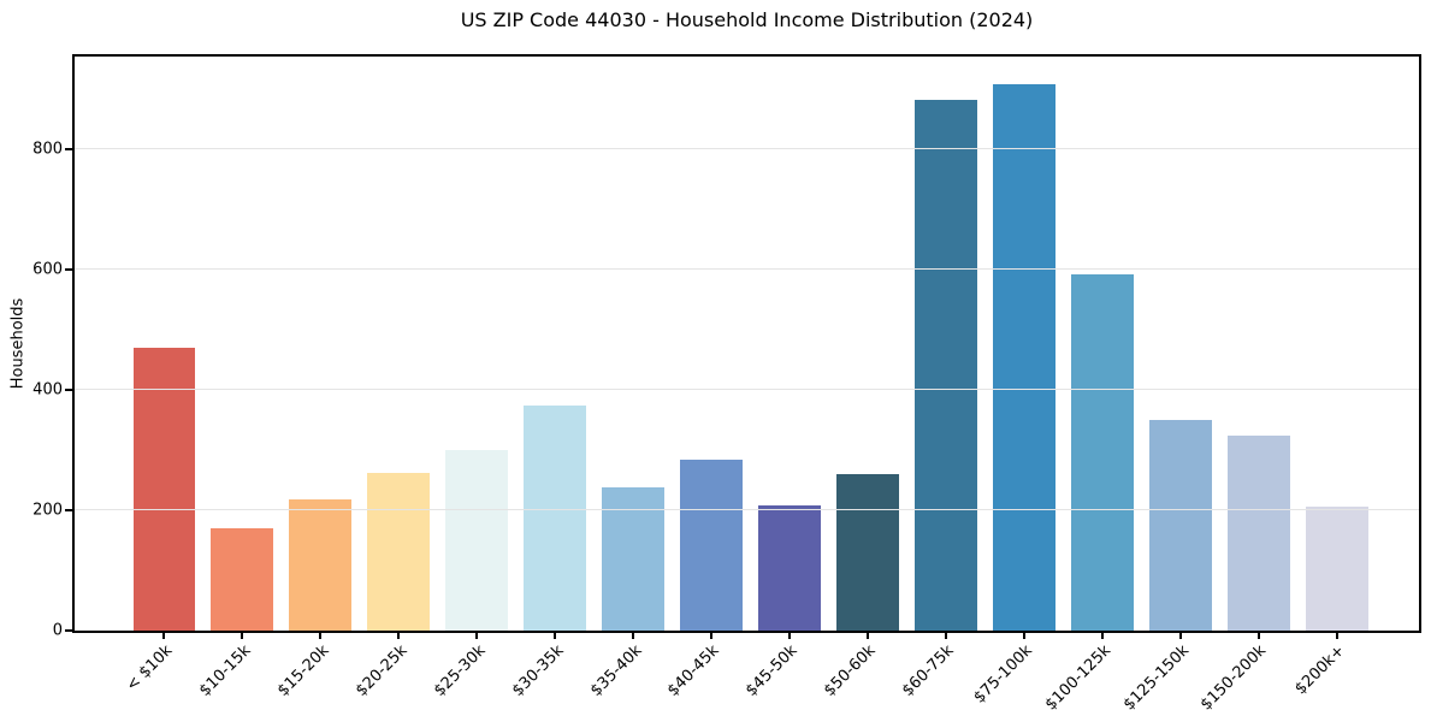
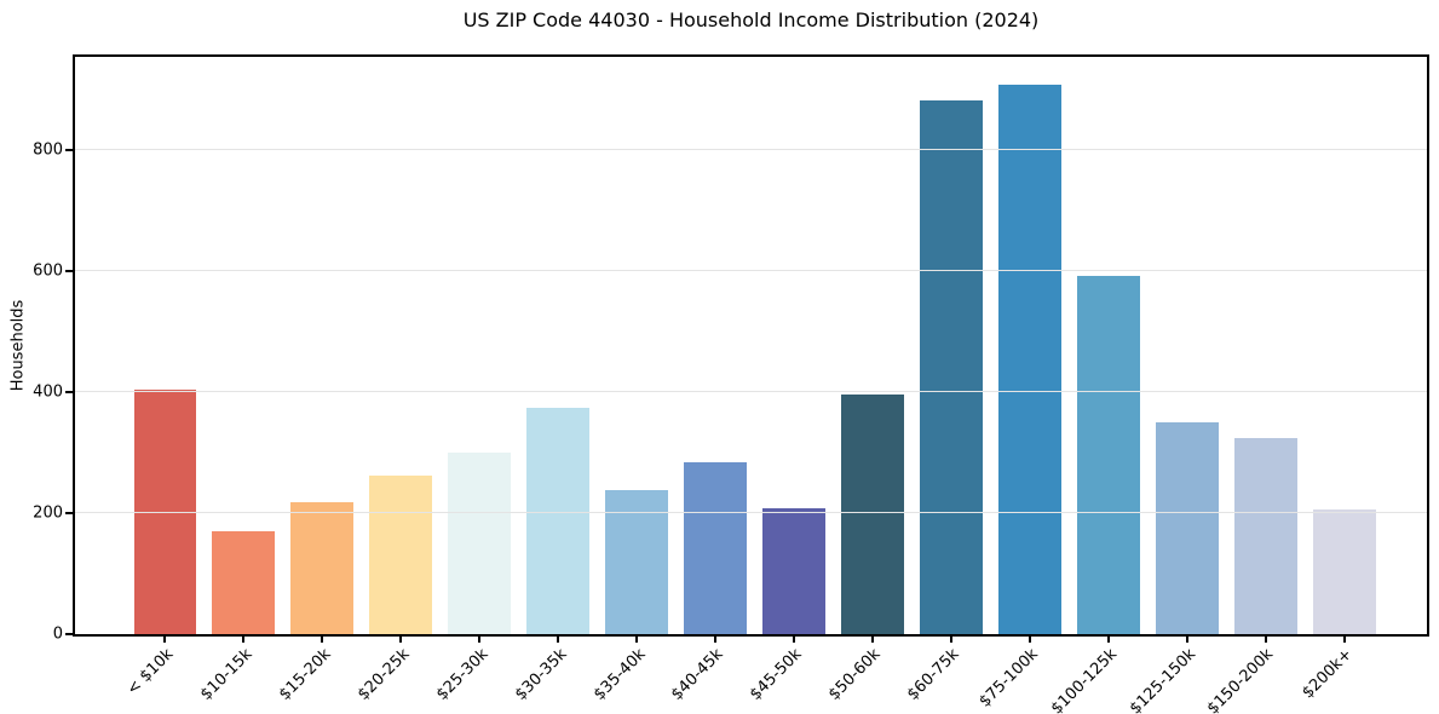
< $10k: 470 -> 400
$50-60k: 260 -> 400
